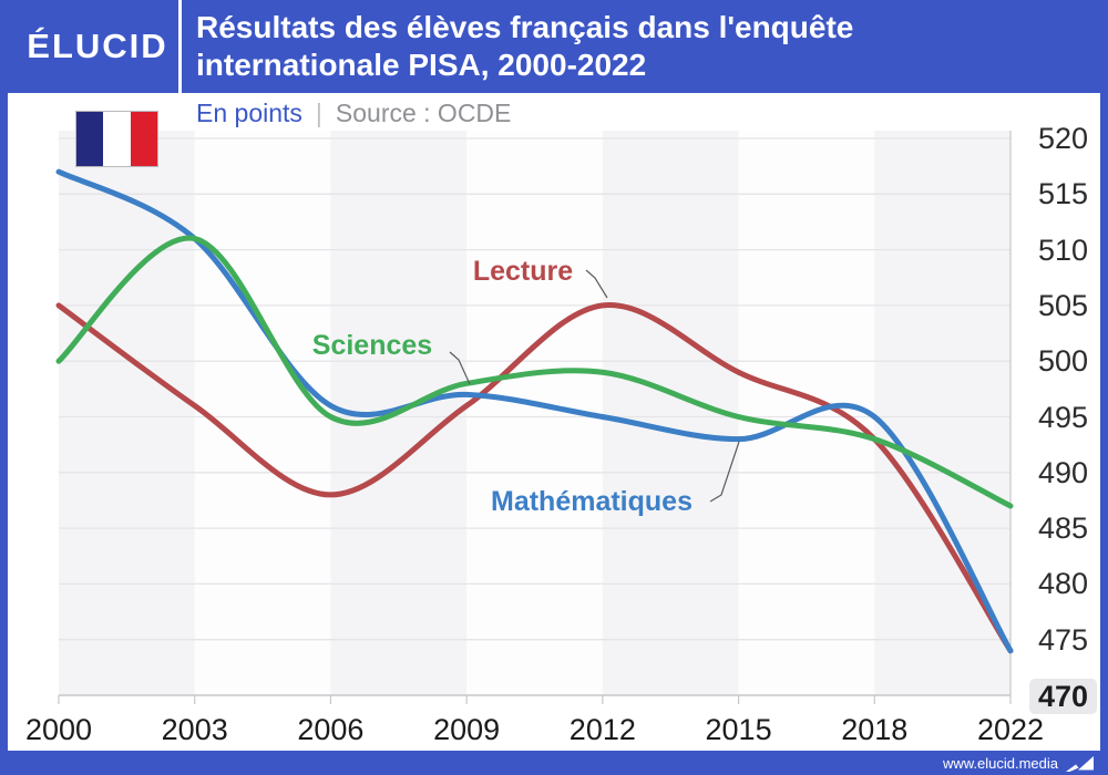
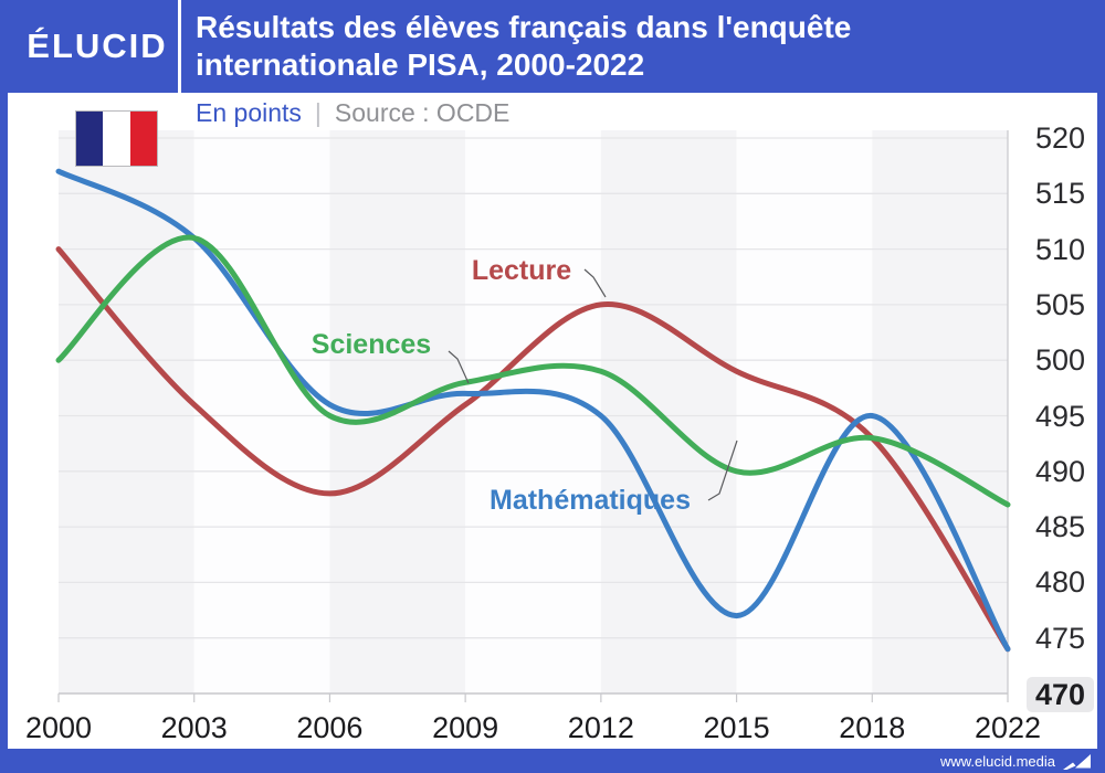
Lecture/2000: 505 -> 510
Sciences/2015: 495 -> 490
Mathématiques/2015: 493 -> 477
